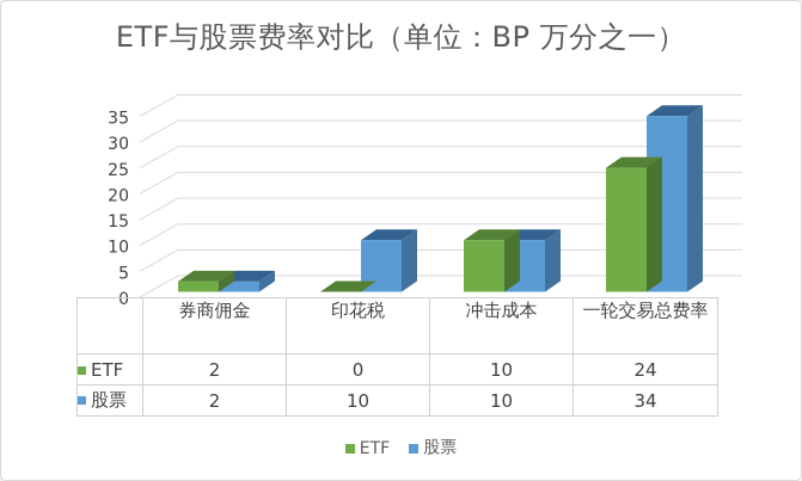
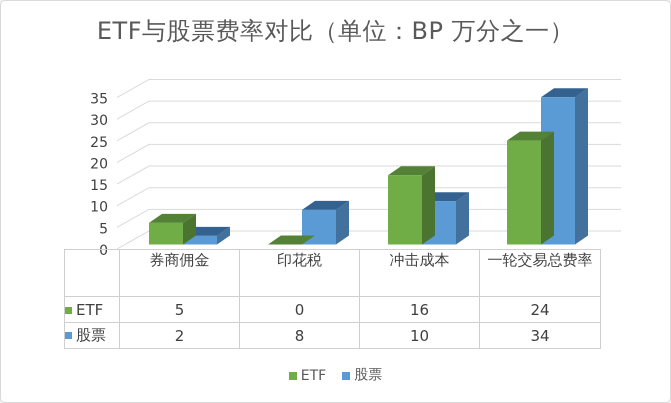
ETF/券商佣金: 2 -> 5
股票/印花税: 10 -> 8
ETF/冲击成本: 10 -> 16
